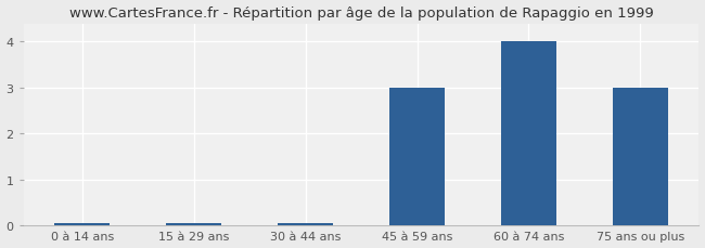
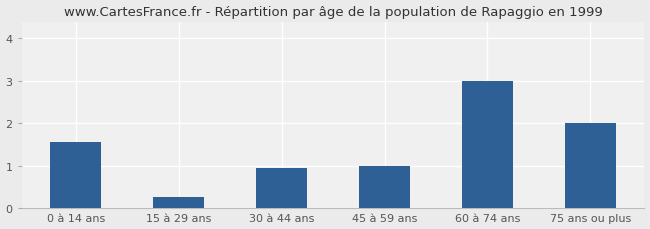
0 à 14 ans: 0.05 -> 1.55
15 à 29 ans: 0.05 -> 0.25
30 à 44 ans: 0.05 -> 0.95
45 à 59 ans: 3.00 -> 1.00
60 à 74 ans: 4.00 -> 3.00
75 ans ou plus: 3.00 -> 2.00
